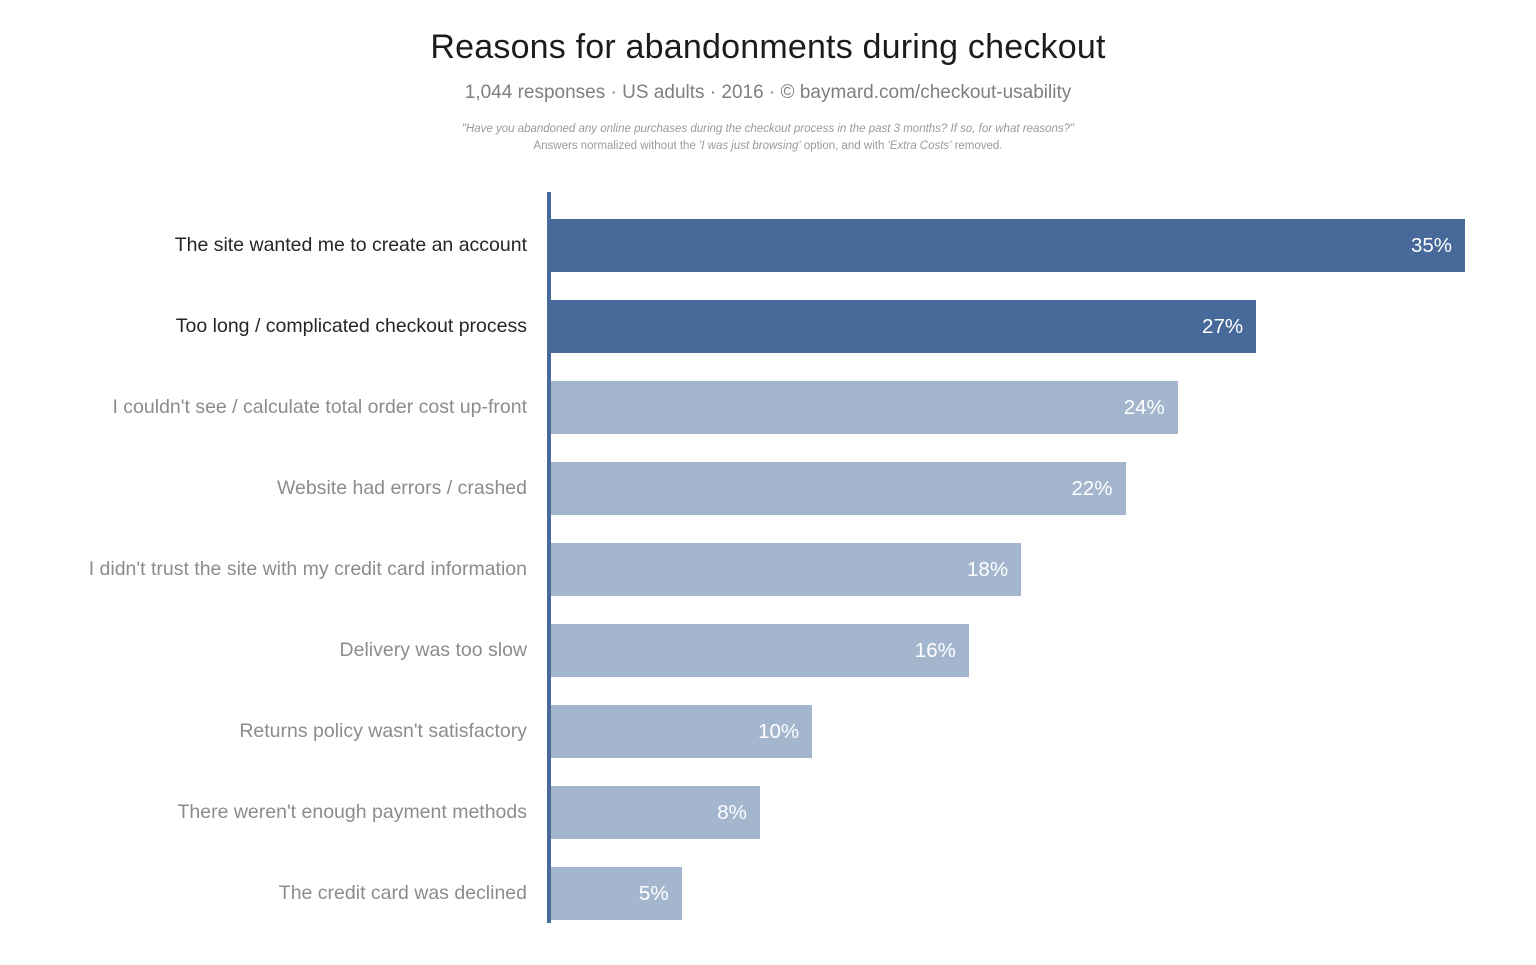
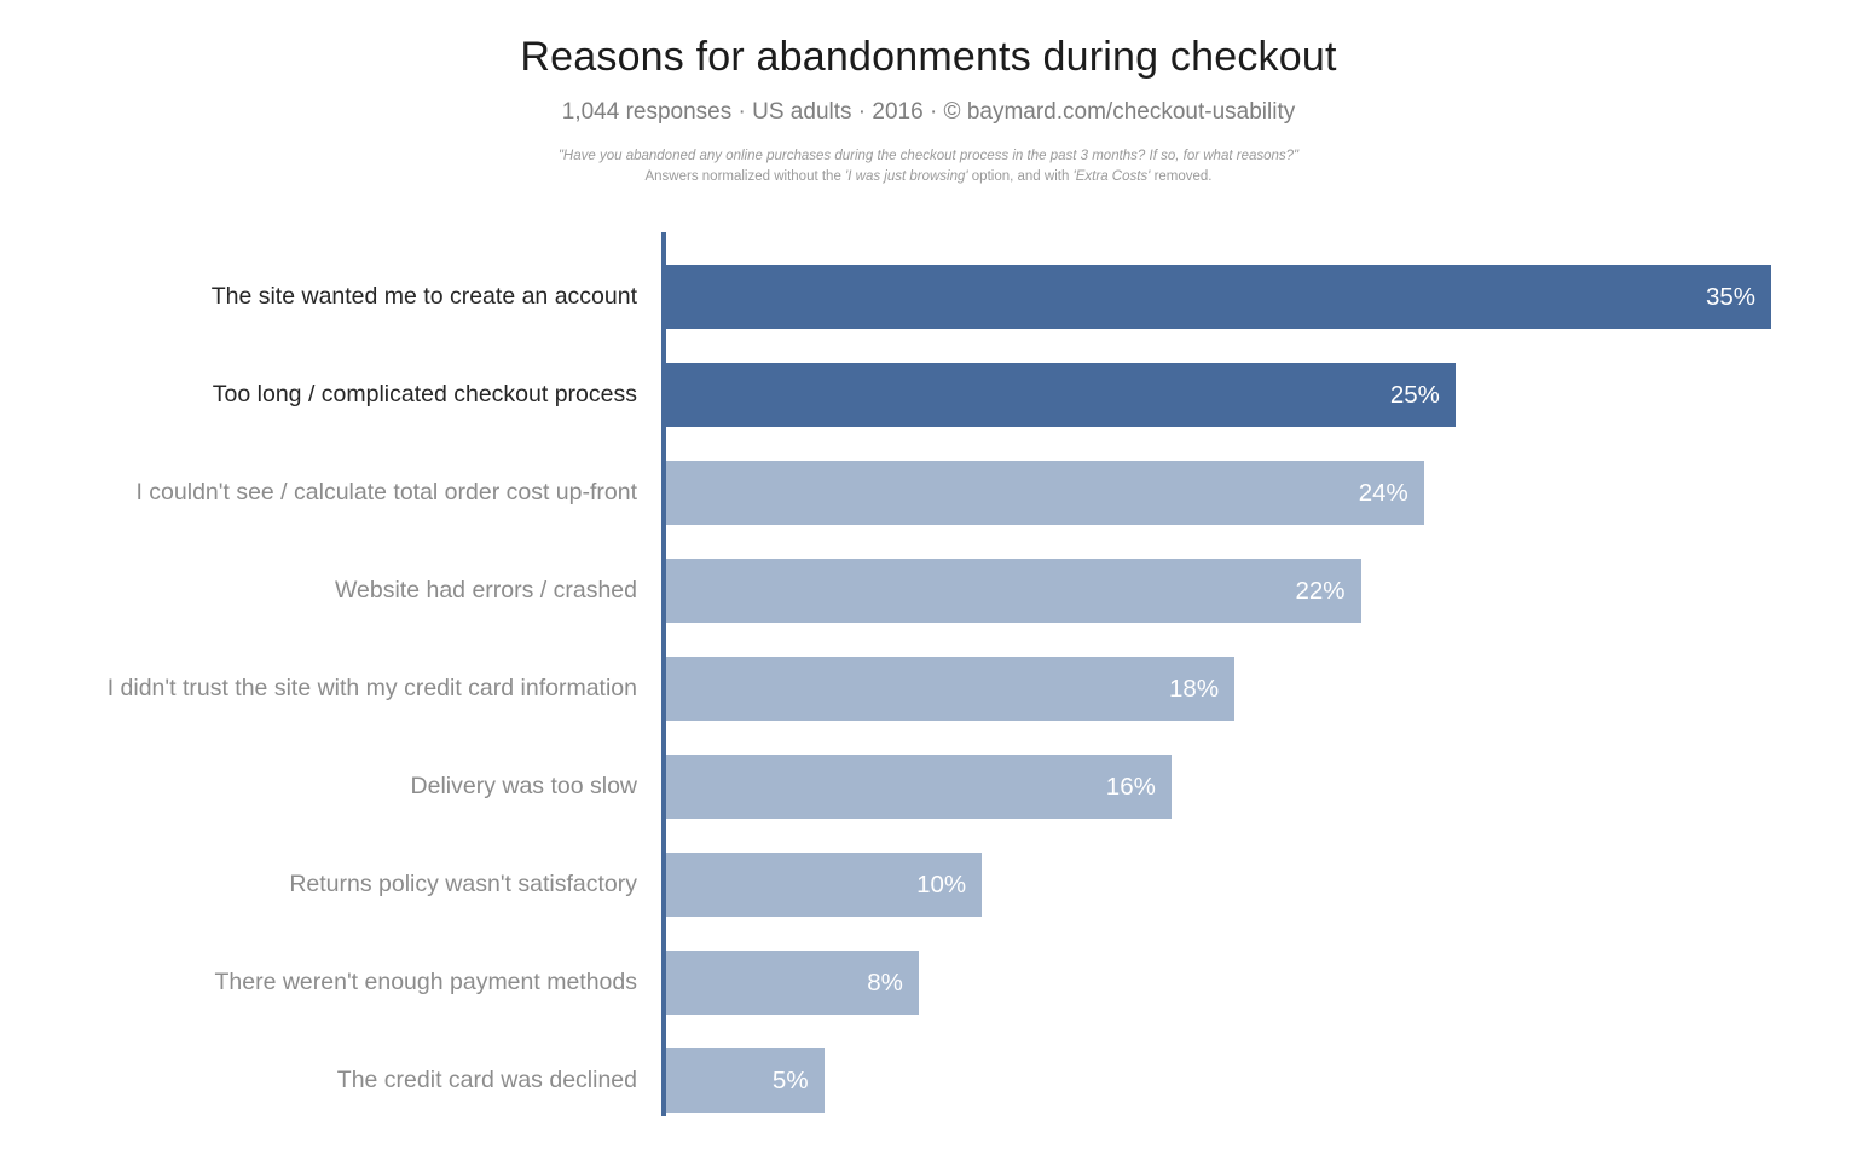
Too long / complicated checkout process: 27% -> 25%
